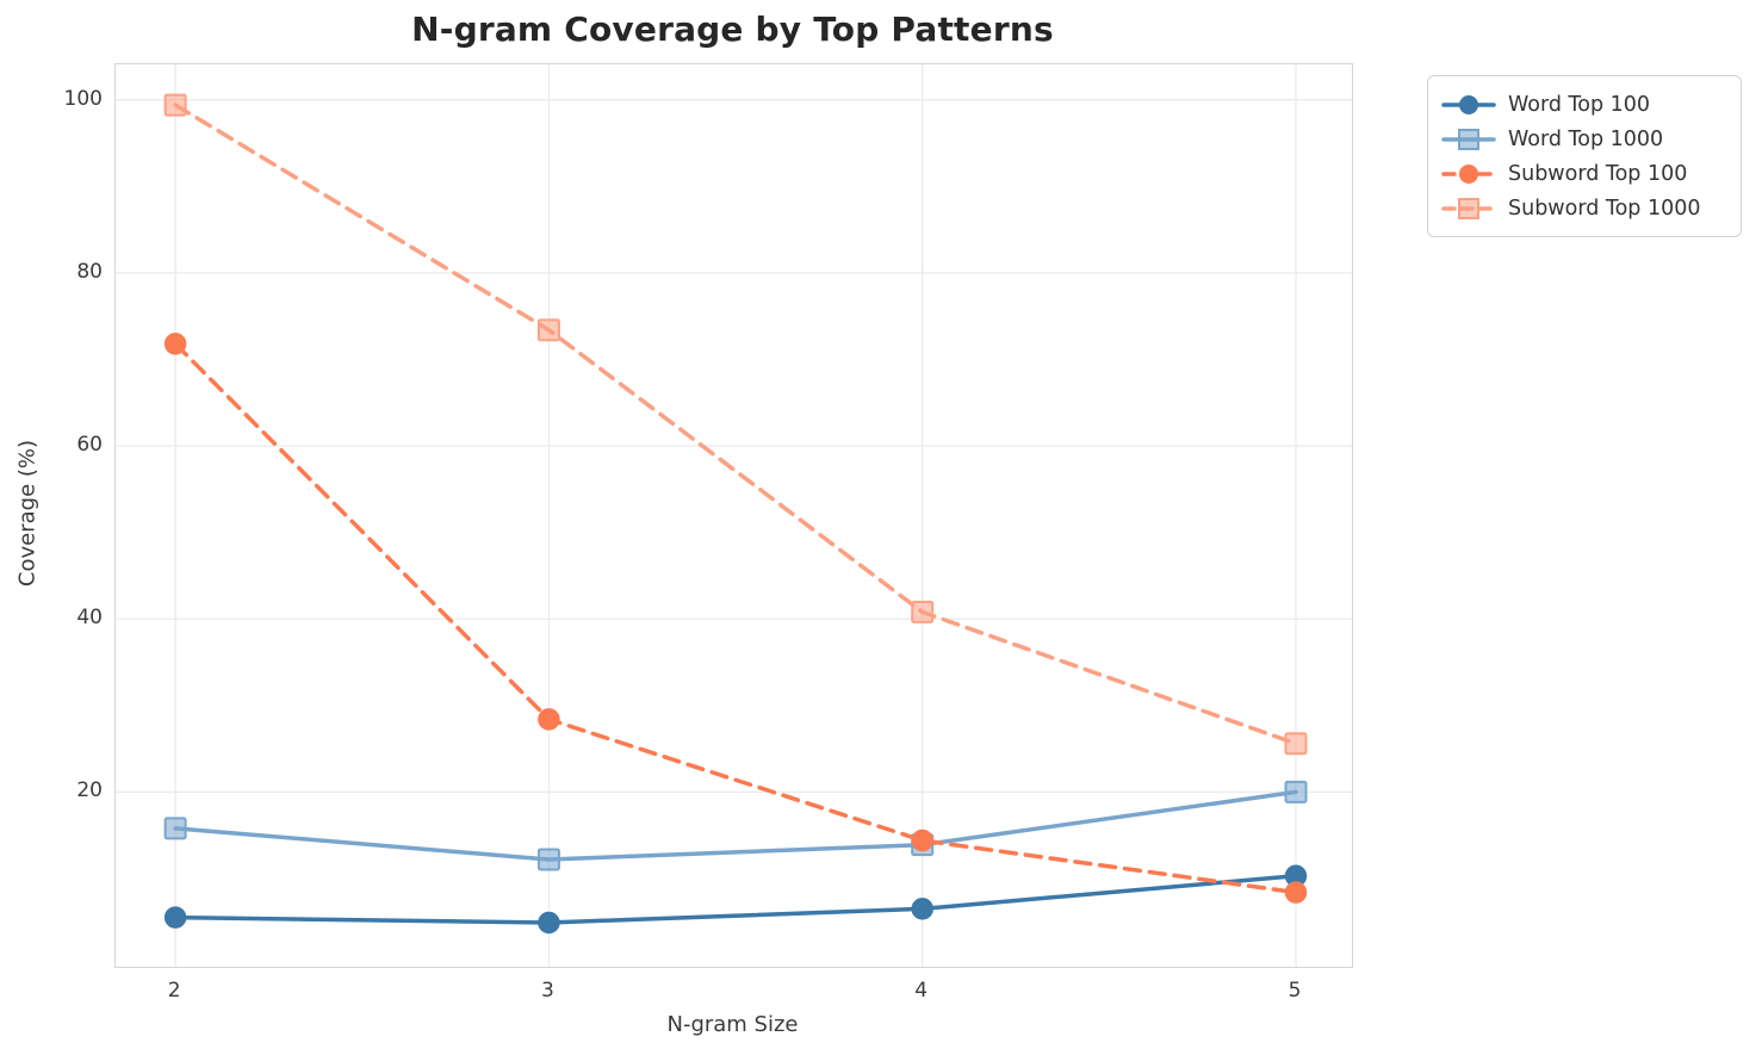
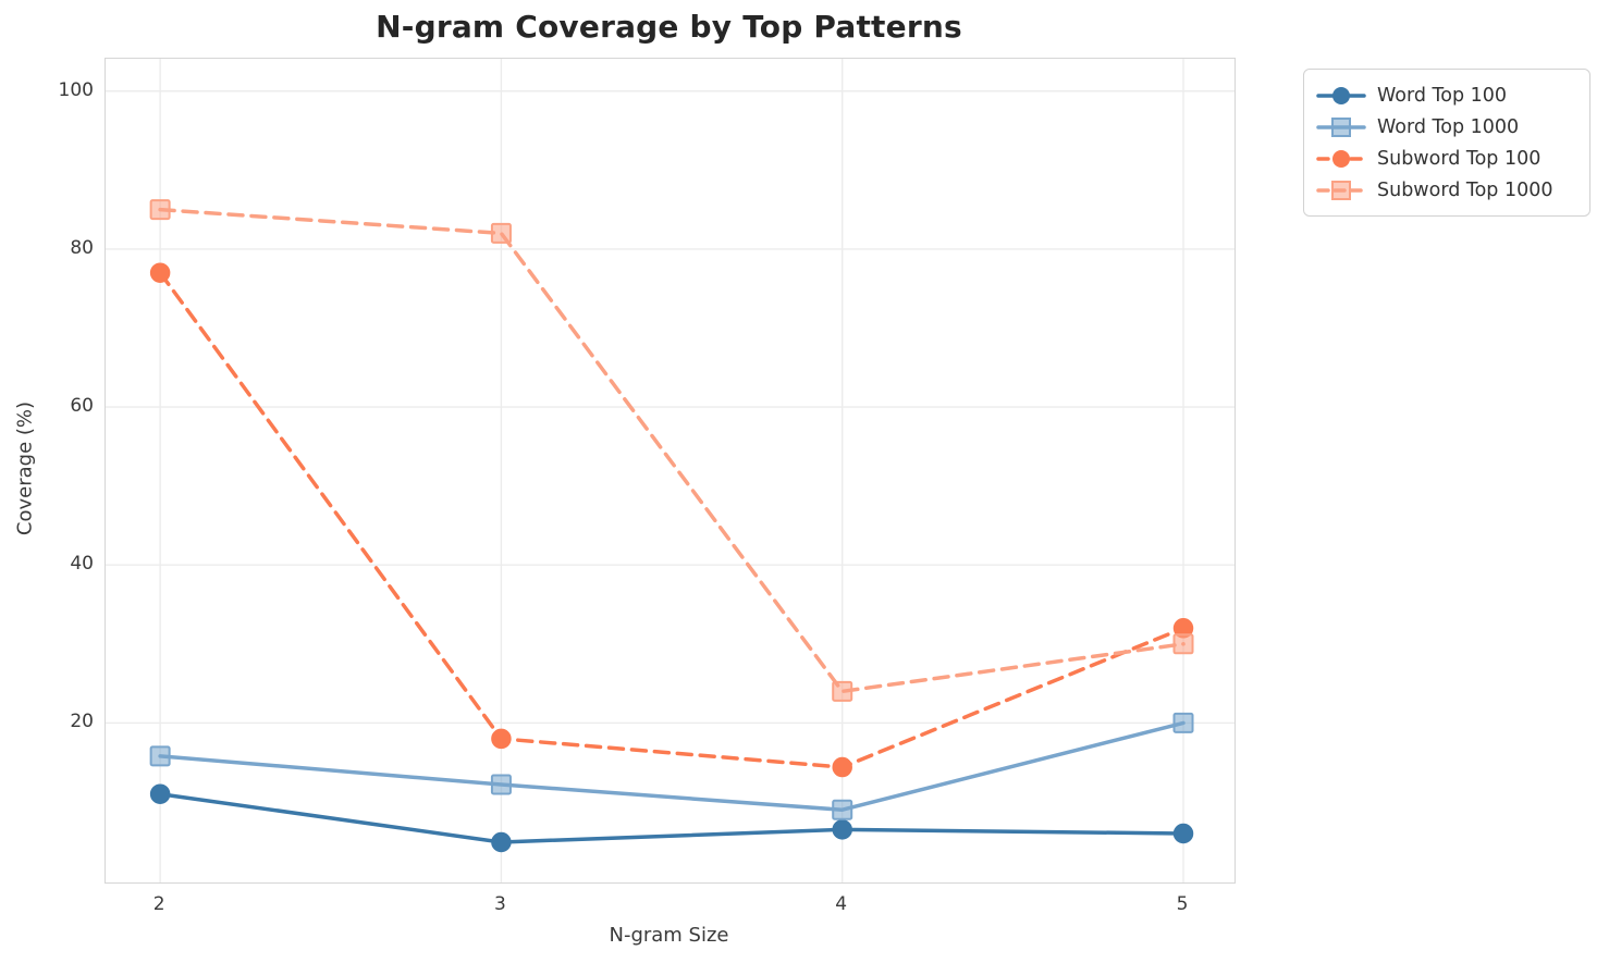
Word Top 100/2: 6 -> 11
Subword Top 100/2: 72 -> 77
Subword Top 1000/2: 99 -> 85
Subword Top 100/3: 28 -> 18
Subword Top 1000/3: 73 -> 82
Word Top 1000/4: 14 -> 9
Subword Top 1000/4: 41 -> 24
Word Top 100/5: 10 -> 6
Subword Top 100/5: 8 -> 32
Subword Top 1000/5: 26 -> 30
